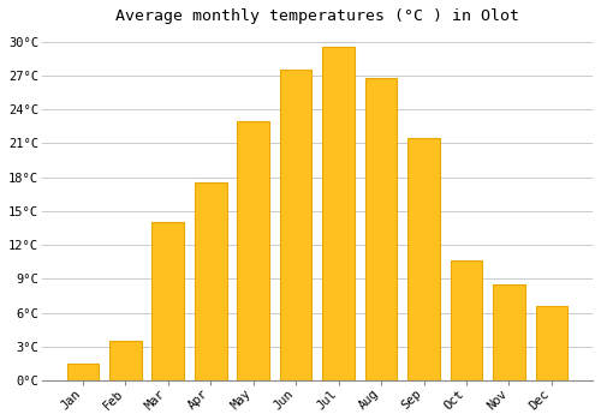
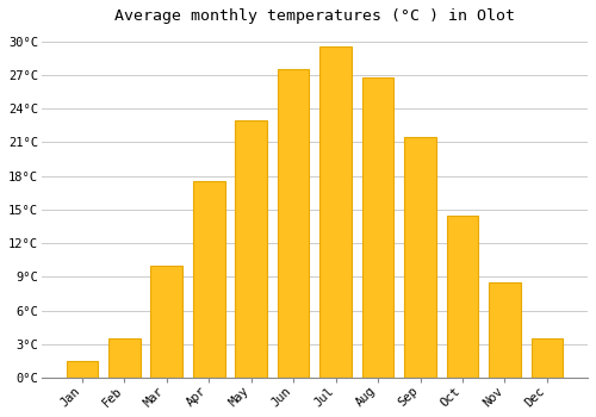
Mar: 14.0°C -> 10.0°C
Oct: 10.6°C -> 14.5°C
Dec: 6.6°C -> 3.5°C
